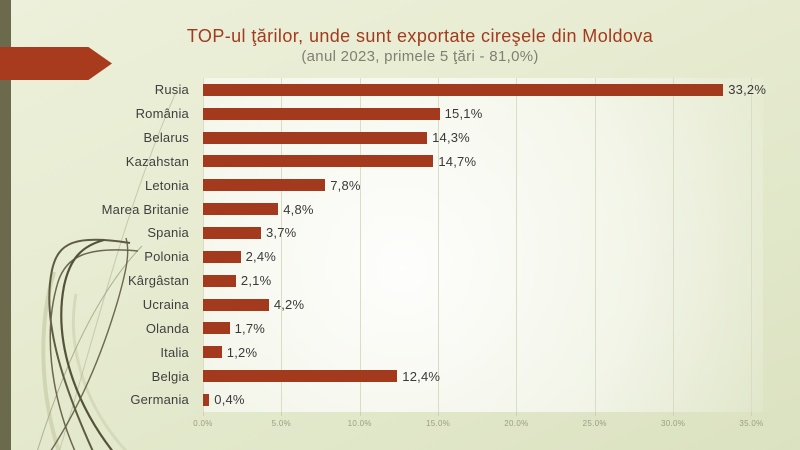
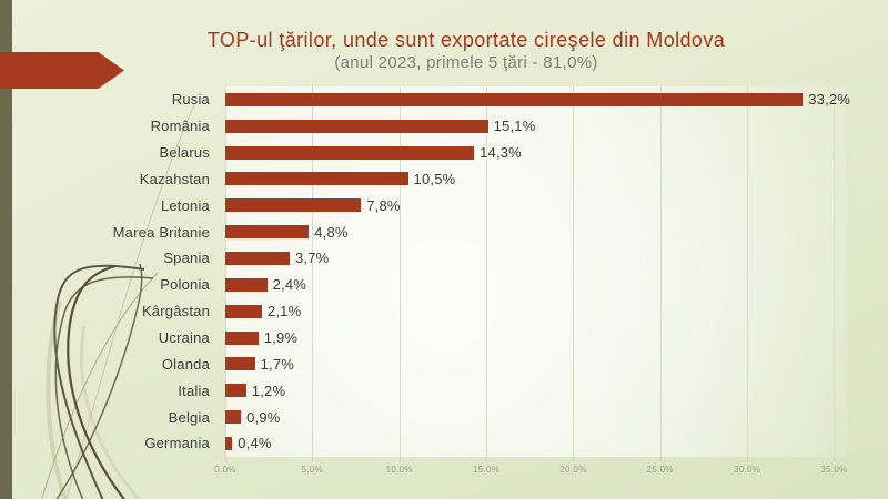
Kazahstan: 14,7% -> 10,5%
Ucraina: 4,2% -> 1,9%
Belgia: 12,4% -> 0,9%
